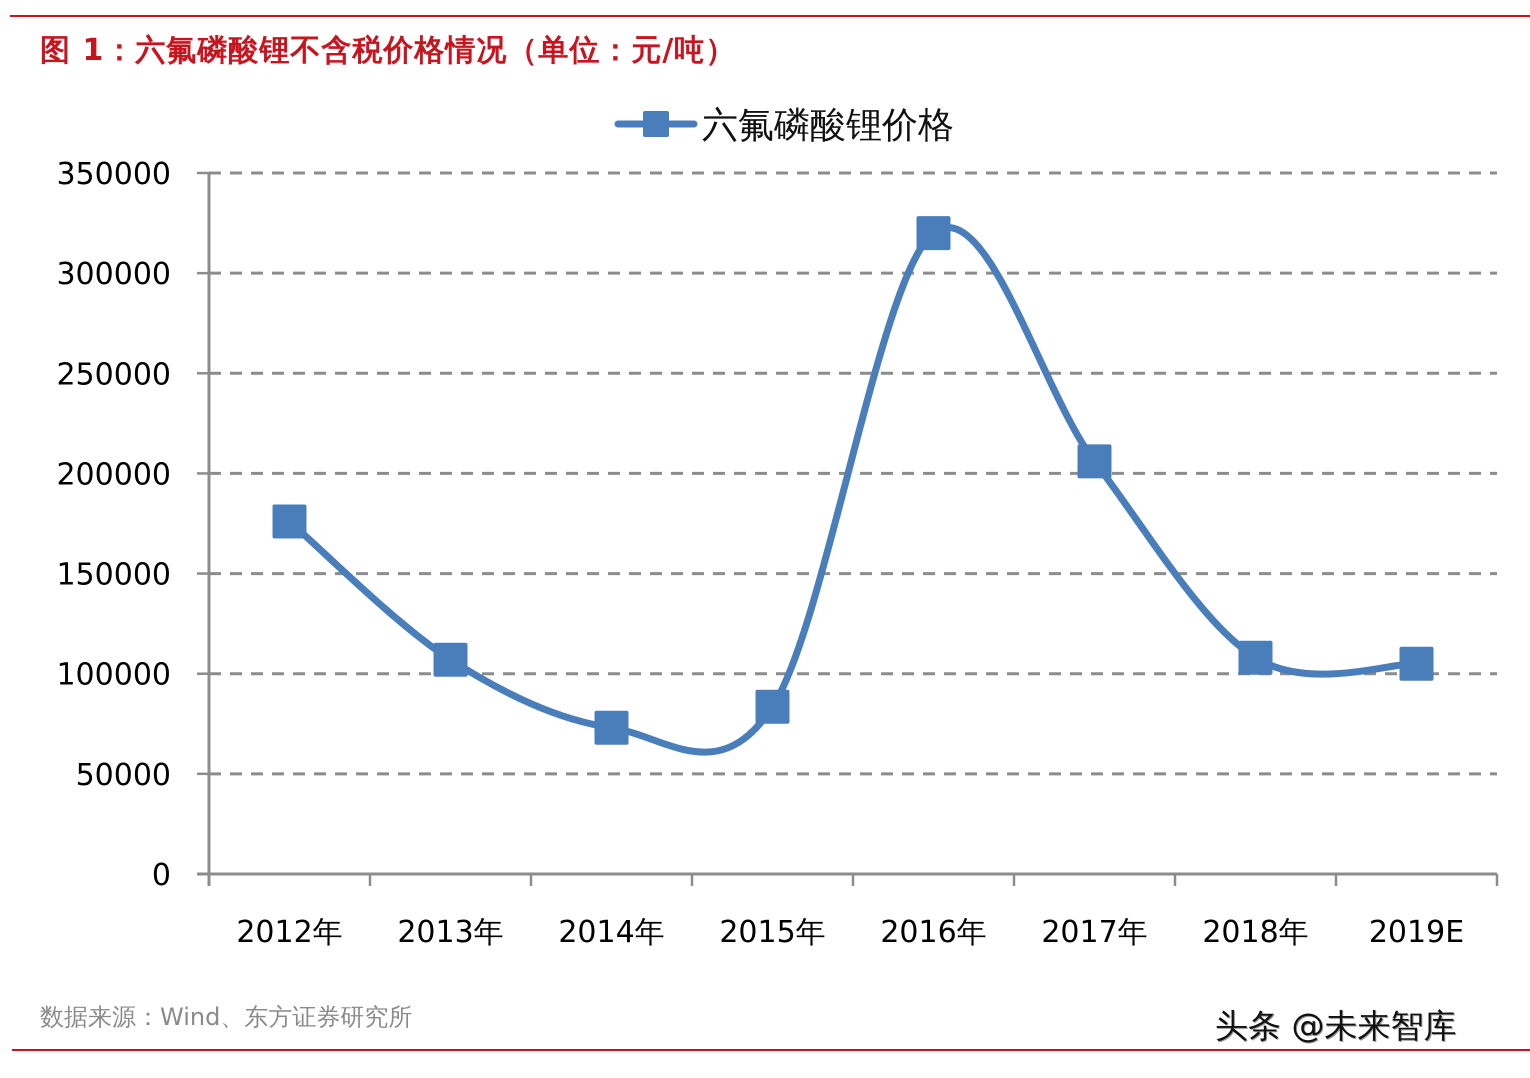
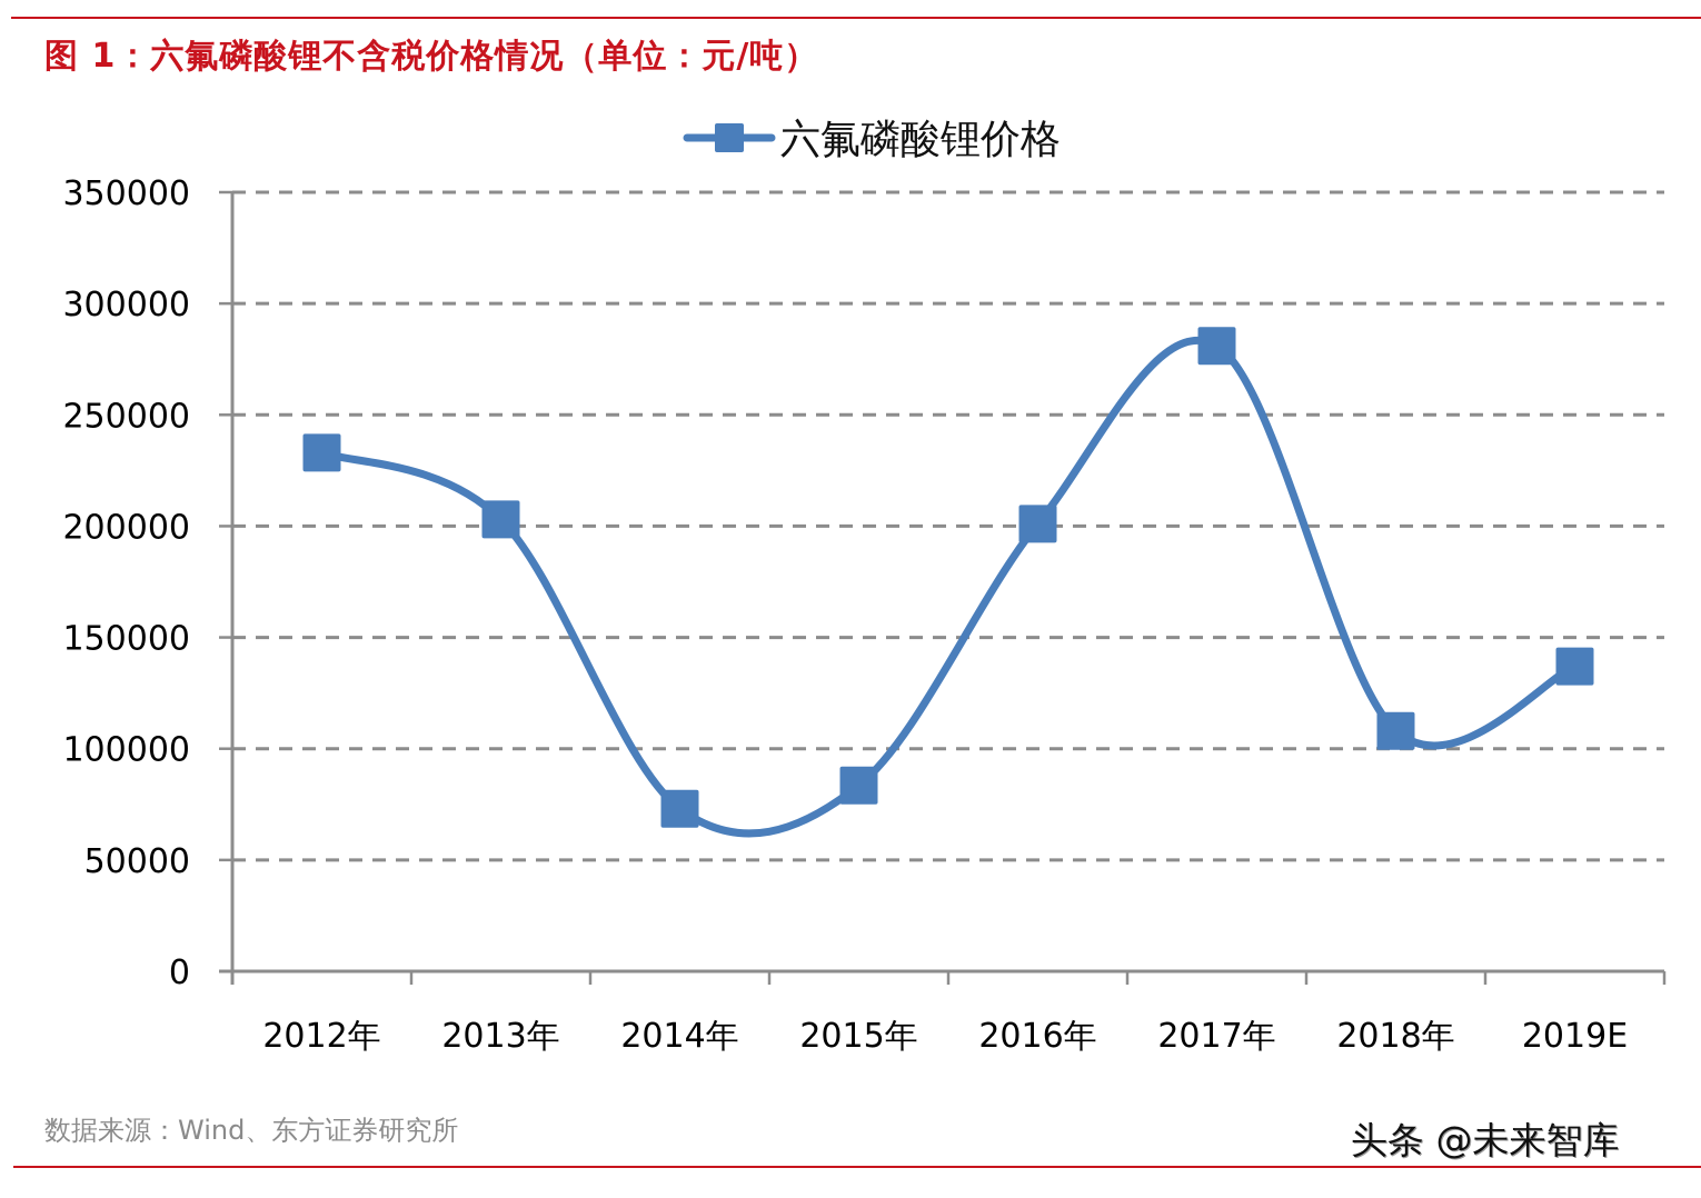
2012年: 176000 -> 233000
2013年: 107000 -> 203000
2016年: 320000 -> 201000
2017年: 206000 -> 281000
2019E: 105000 -> 137000
